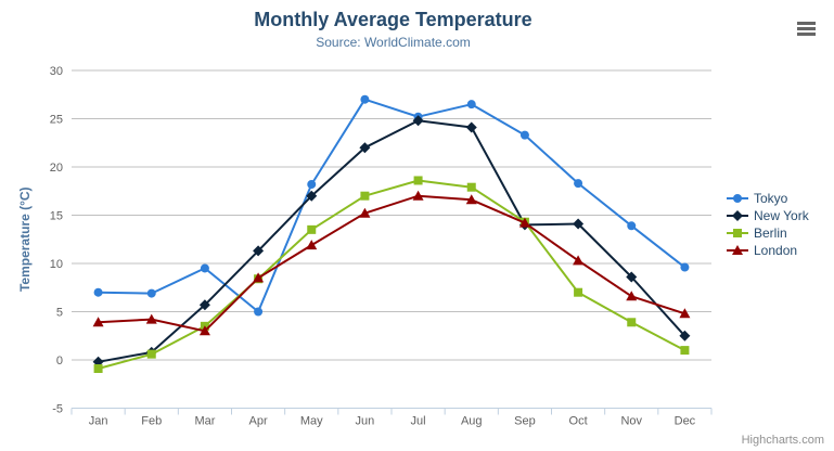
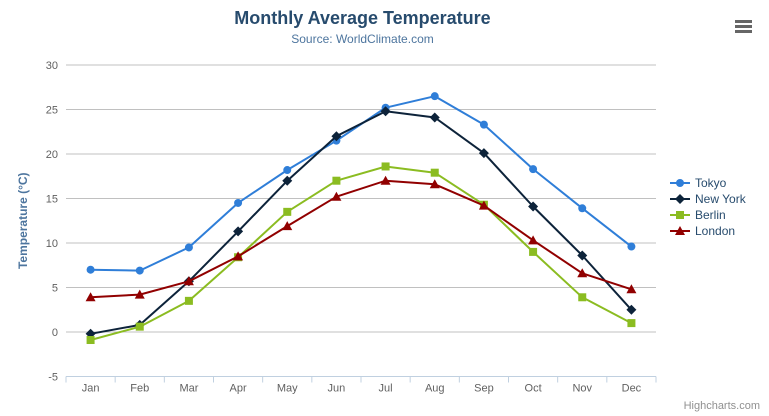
London/Mar: 3 -> 6
Tokyo/Apr: 5 -> 14
Tokyo/Jun: 27 -> 22
New York/Sep: 14 -> 20
Berlin/Oct: 7 -> 9
